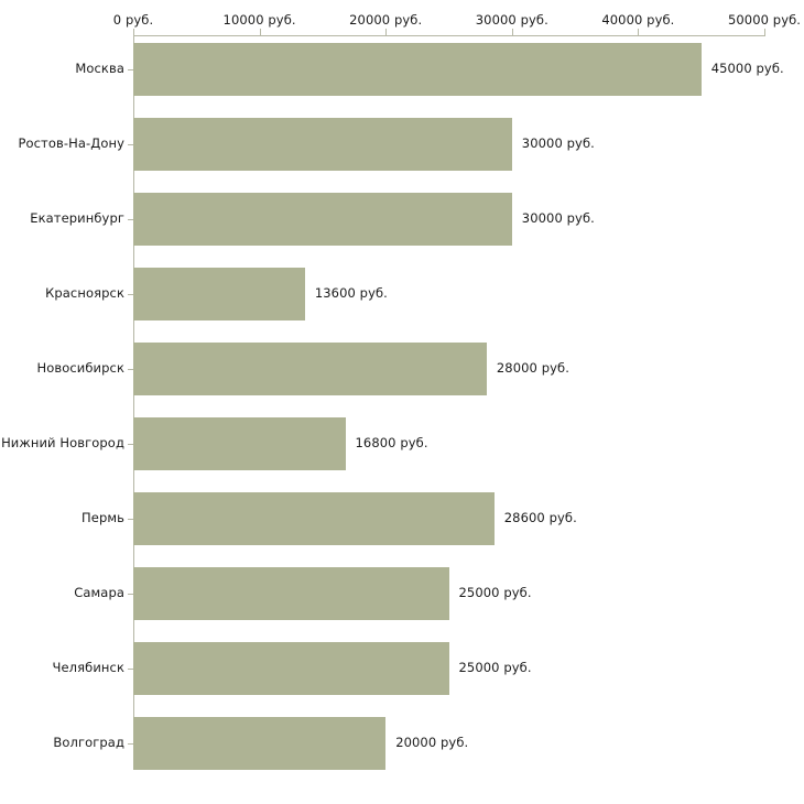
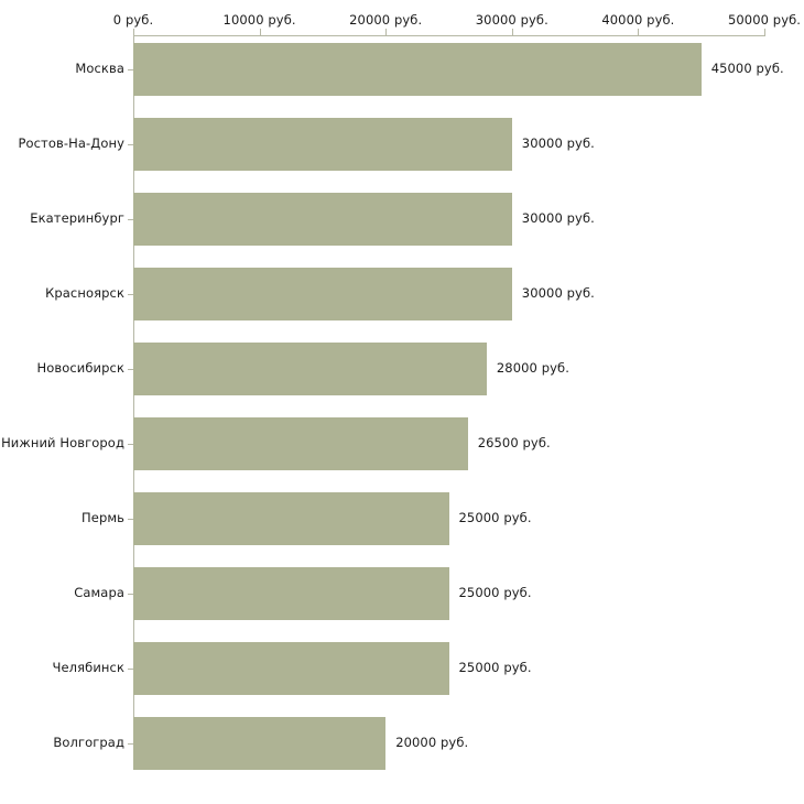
Красноярск: 13600 -> 30000
Нижний Новгород: 16800 -> 26500
Пермь: 28600 -> 25000
